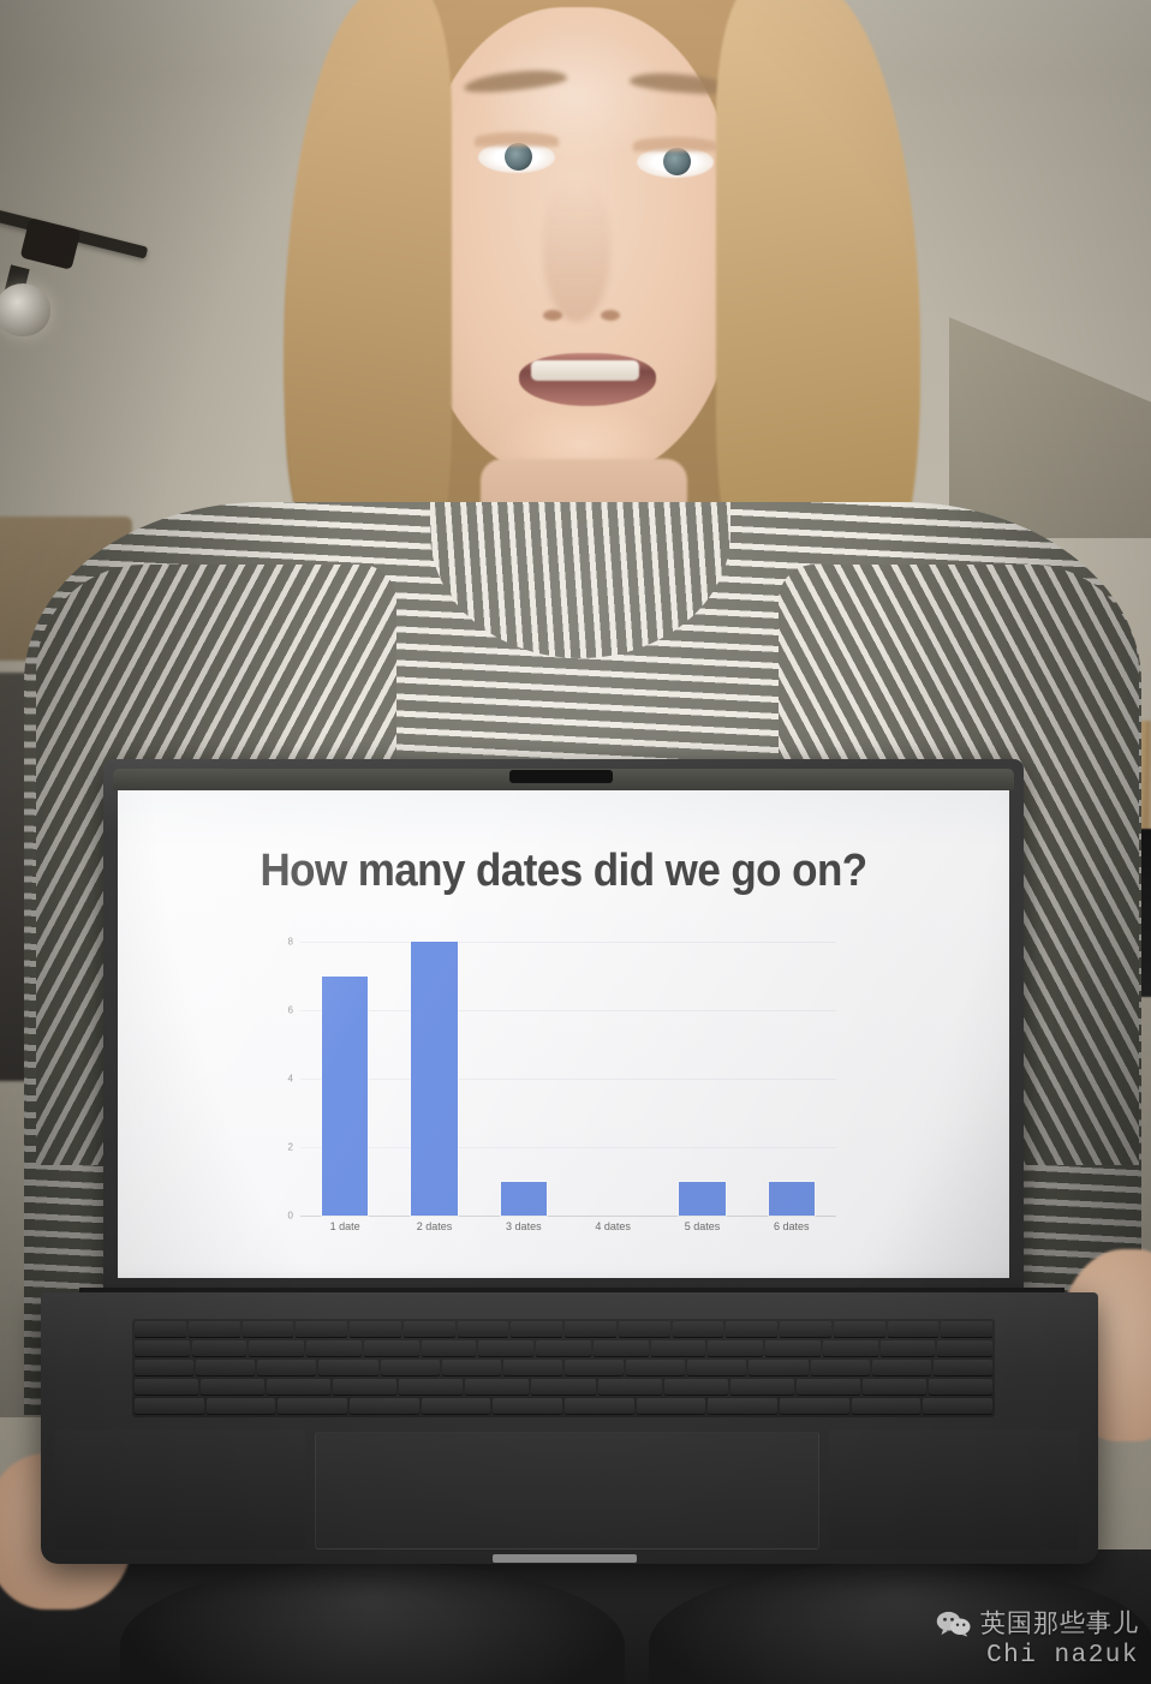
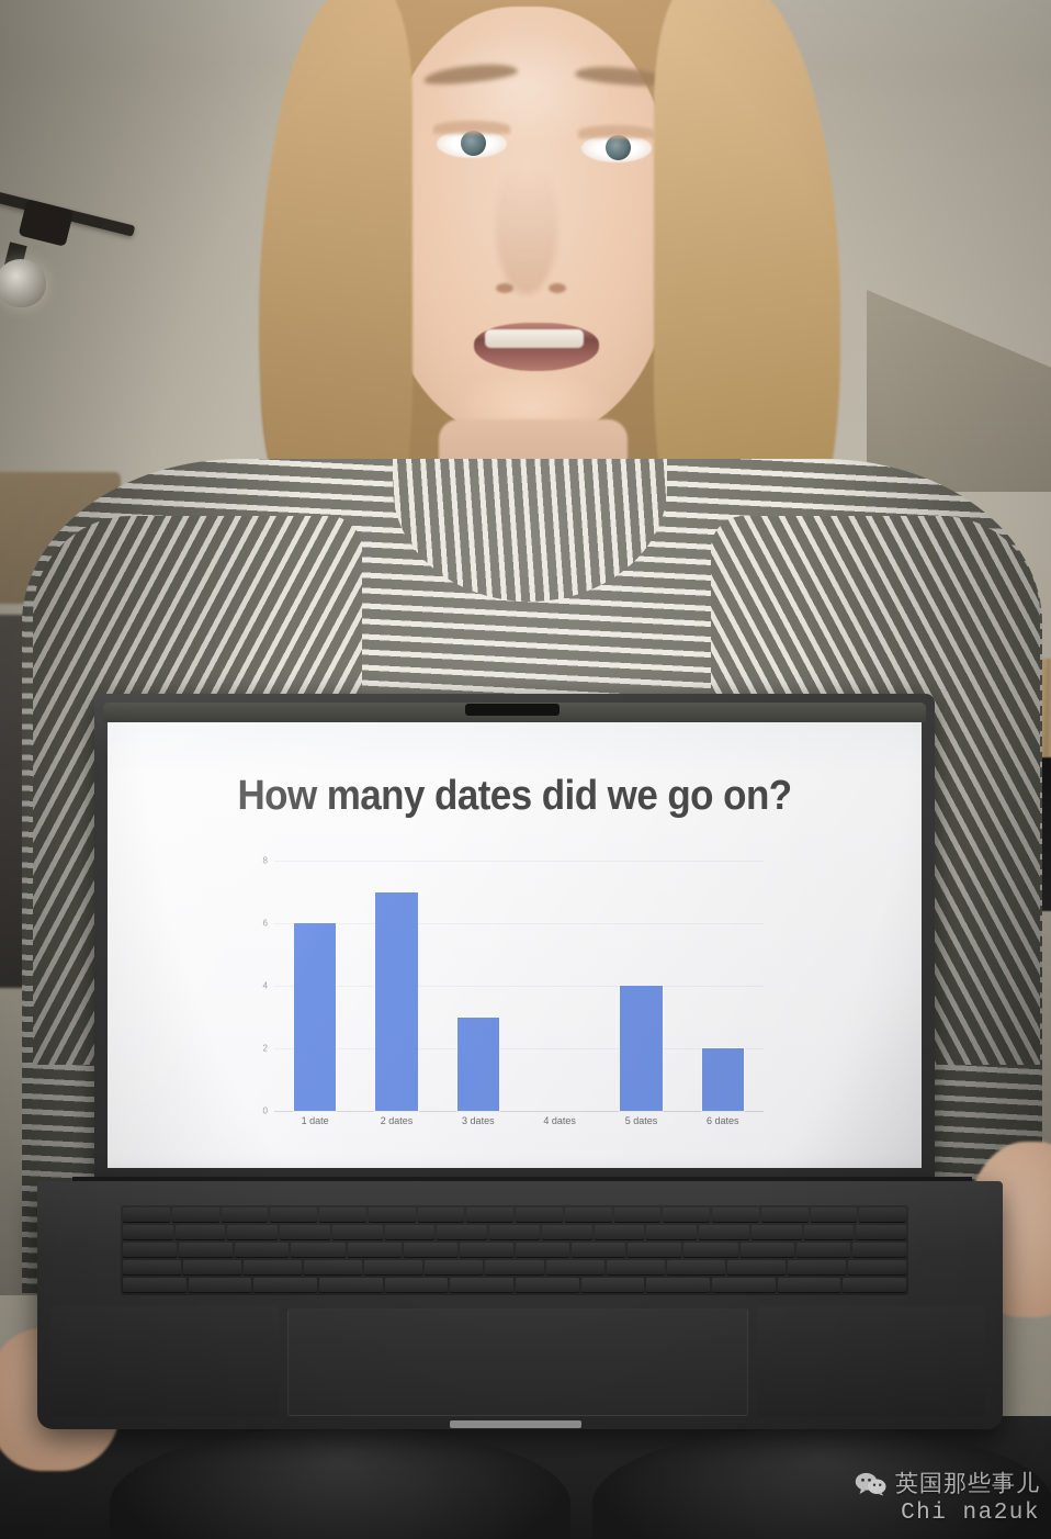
1 date: 7 -> 6
2 dates: 8 -> 7
3 dates: 1 -> 3
5 dates: 1 -> 4
6 dates: 1 -> 2
